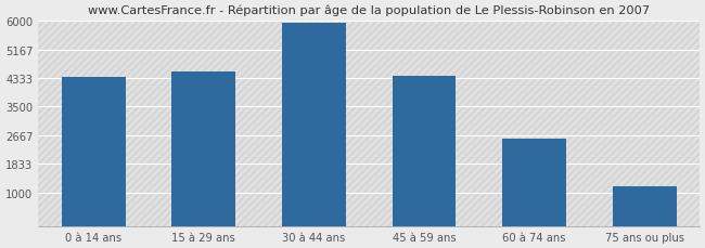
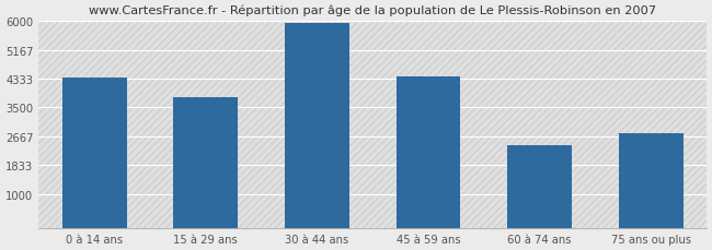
15 à 29 ans: 4530 -> 3800
60 à 74 ans: 2580 -> 2400
75 ans ou plus: 1180 -> 2750
